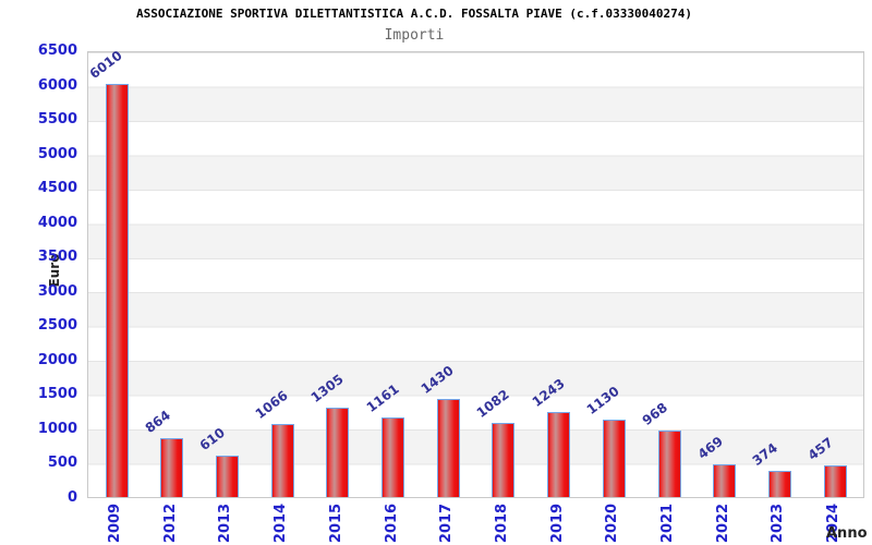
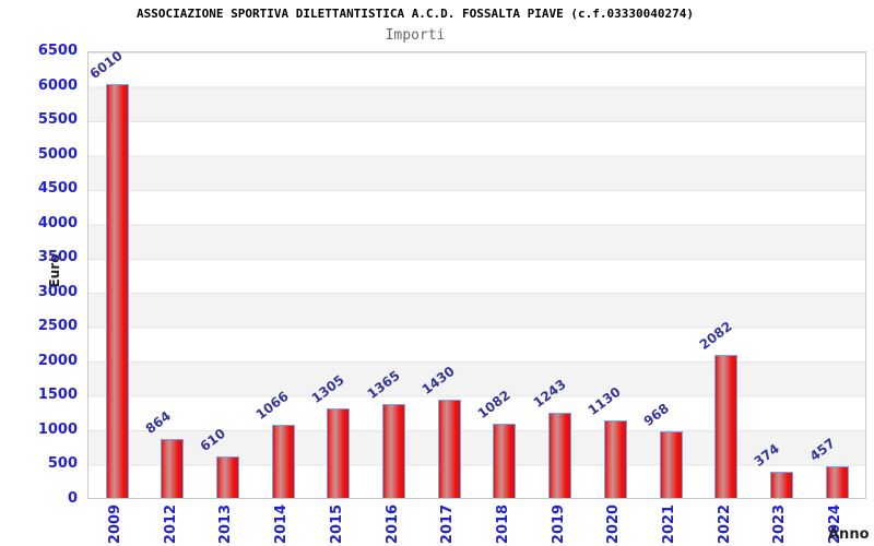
2016: 1161 -> 1365
2022: 469 -> 2082
